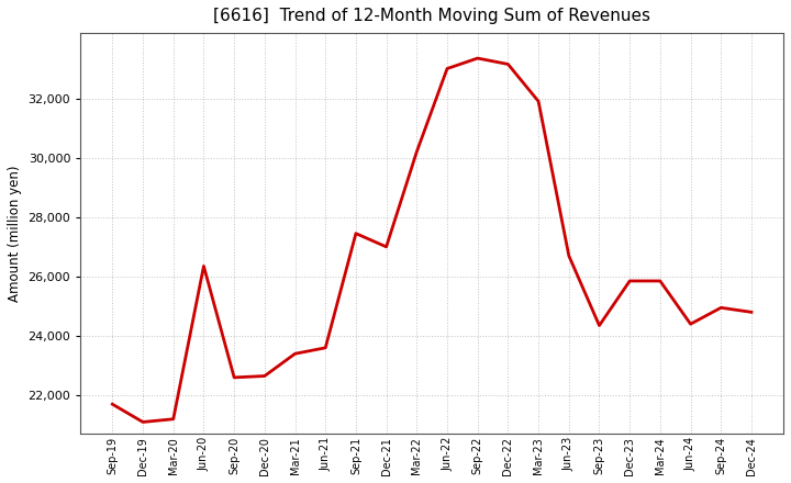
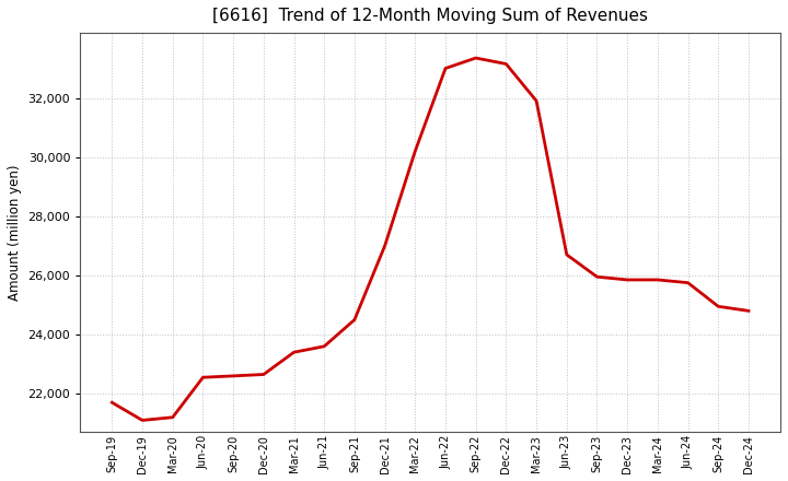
Jun-20: 26,350 -> 22,550
Sep-21: 27,450 -> 24,500
Sep-23: 24,350 -> 25,950
Jun-24: 24,400 -> 25,750
